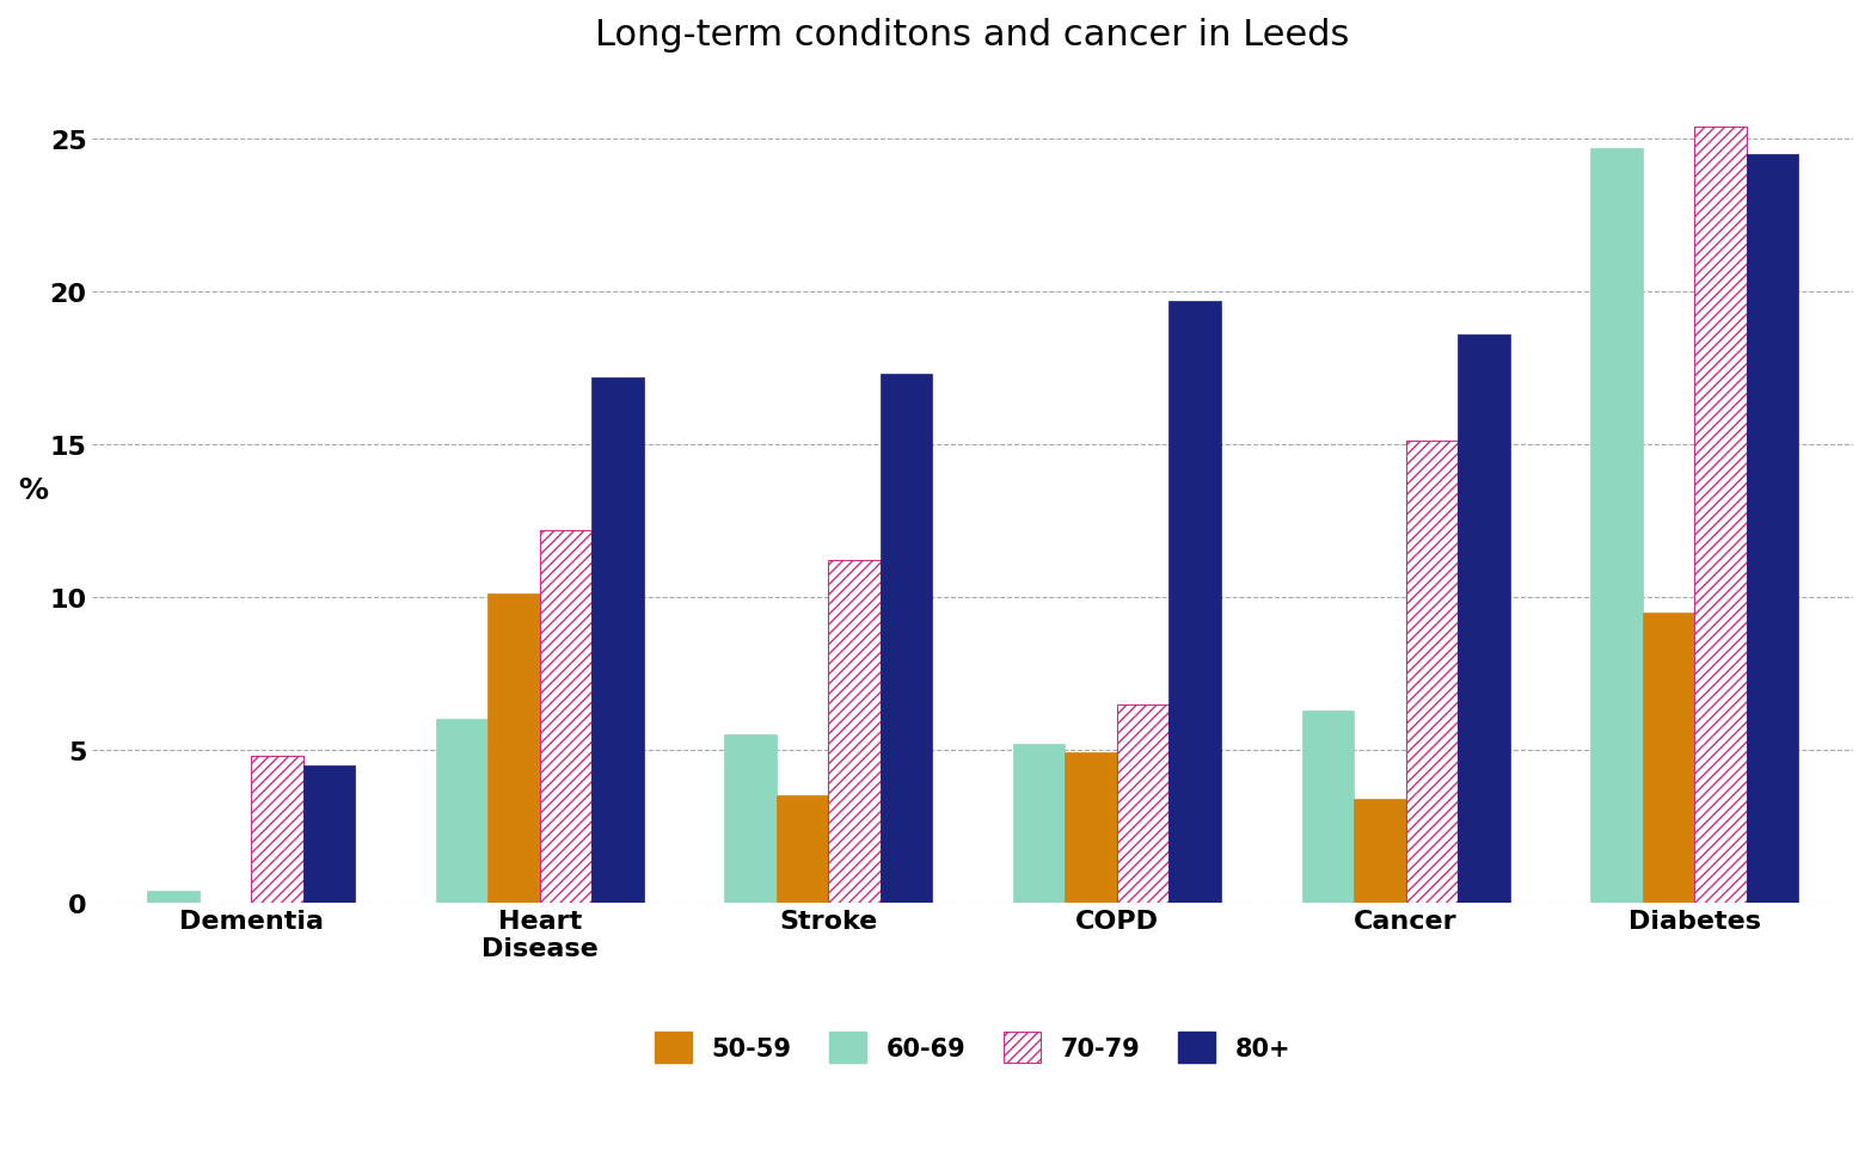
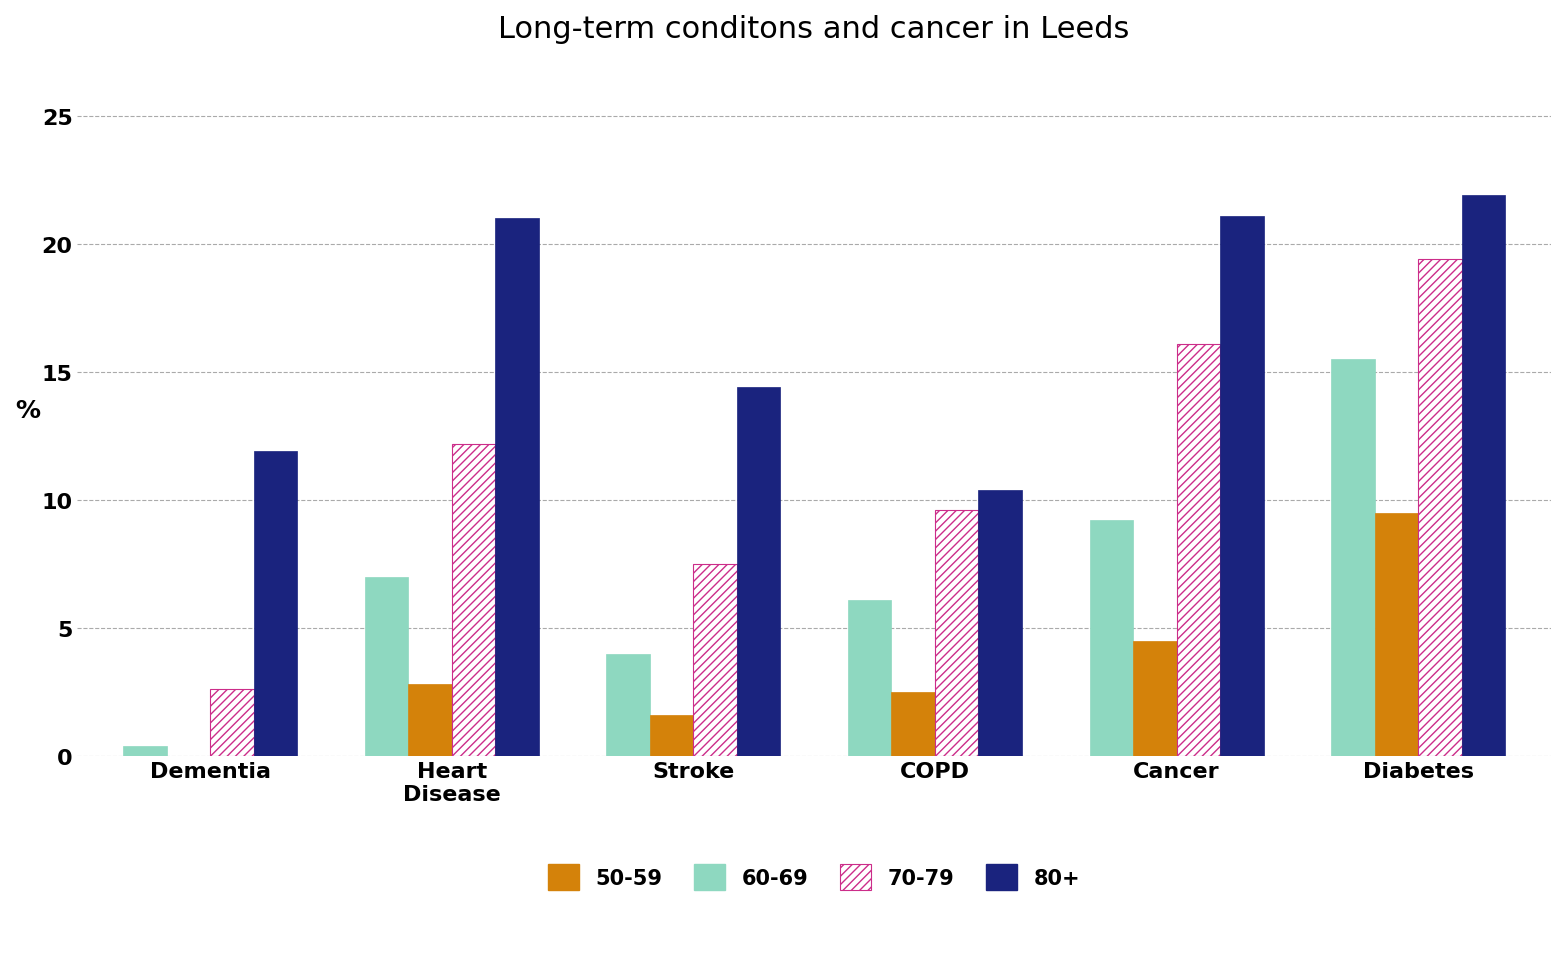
70-79/Dementia: 4.8 -> 2.6
80+/Dementia: 4.5 -> 11.9
60-69/Heart Disease: 6.0 -> 7.0
50-59/Heart Disease: 10.1 -> 2.8
80+/Heart Disease: 17.2 -> 21.0
60-69/Stroke: 5.5 -> 4.0
50-59/Stroke: 3.5 -> 1.6
70-79/Stroke: 11.2 -> 7.5
80+/Stroke: 17.3 -> 14.4
60-69/COPD: 5.2 -> 6.1
50-59/COPD: 4.9 -> 2.5
70-79/COPD: 6.5 -> 9.6
80+/COPD: 19.7 -> 10.4
60-69/Cancer: 6.3 -> 9.2
50-59/Cancer: 3.4 -> 4.5
70-79/Cancer: 15.1 -> 16.1
80+/Cancer: 18.6 -> 21.1
60-69/Diabetes: 24.7 -> 15.5
70-79/Diabetes: 25.4 -> 19.4
80+/Diabetes: 24.5 -> 21.9
